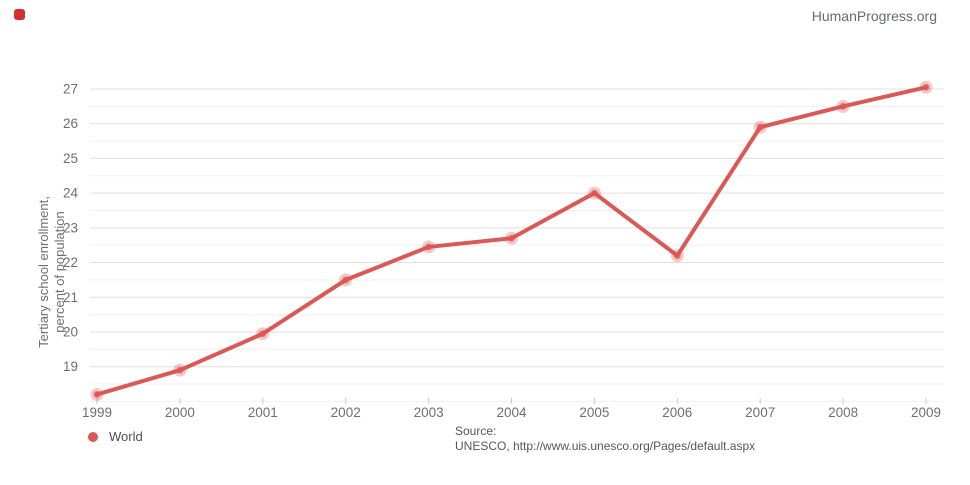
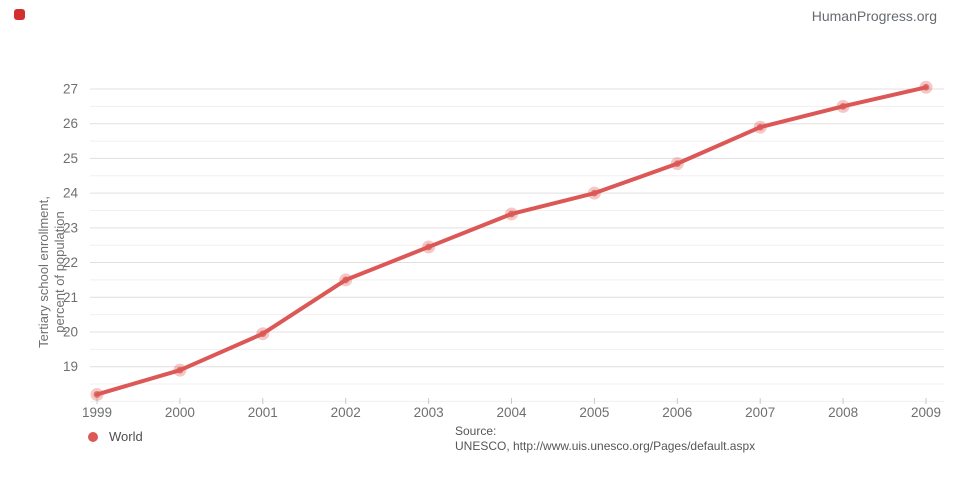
2004: 22.7 -> 23.4
2006: 22.2 -> 24.9
